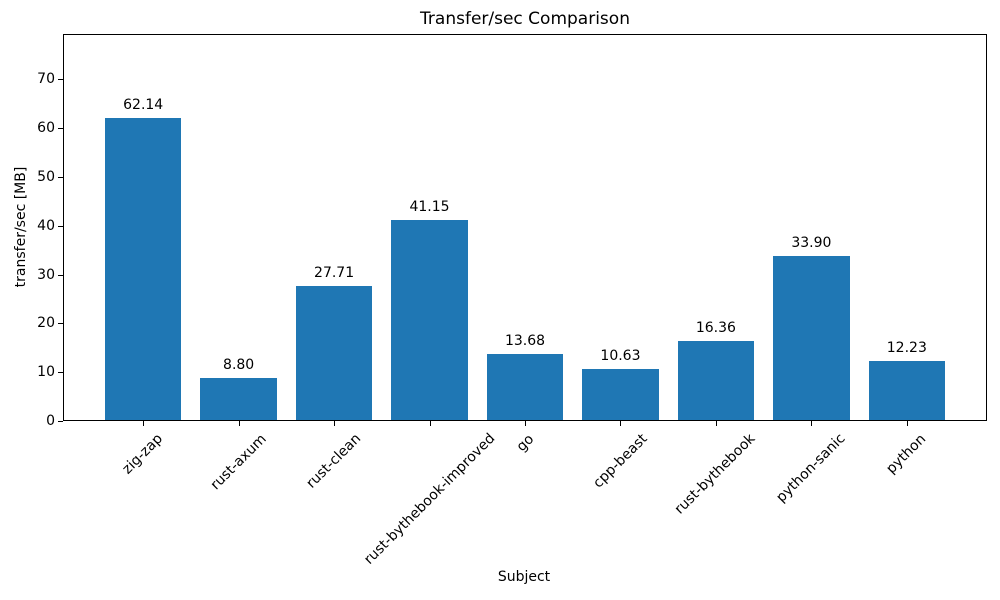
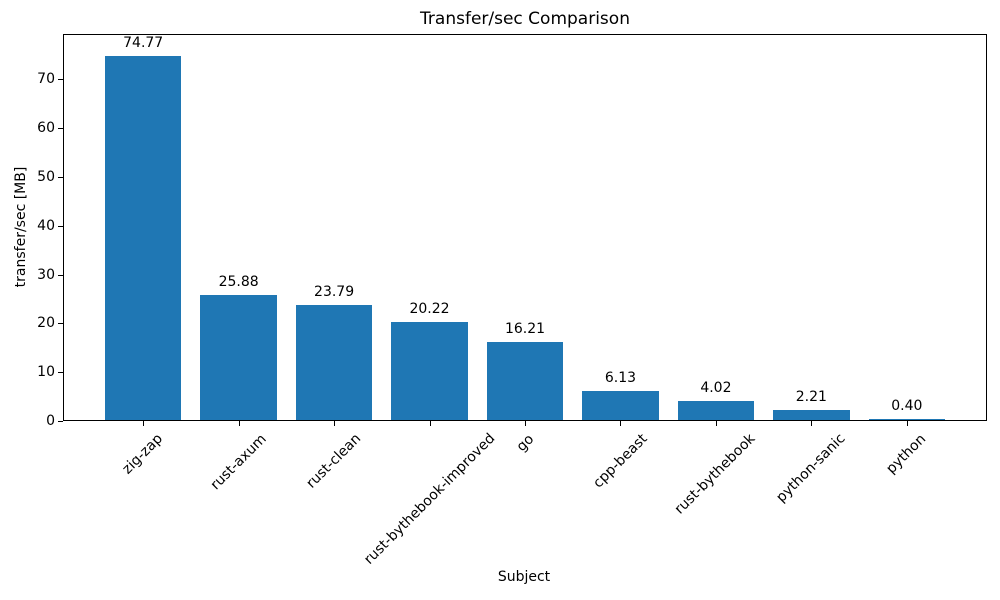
zig-zap: 62.14 -> 74.77
rust-axum: 8.80 -> 25.88
rust-clean: 27.71 -> 23.79
rust-bythebook-improved: 41.15 -> 20.22
go: 13.68 -> 16.21
cpp-beast: 10.63 -> 6.13
rust-bythebook: 16.36 -> 4.02
python-sanic: 33.90 -> 2.21
python: 12.23 -> 0.40
